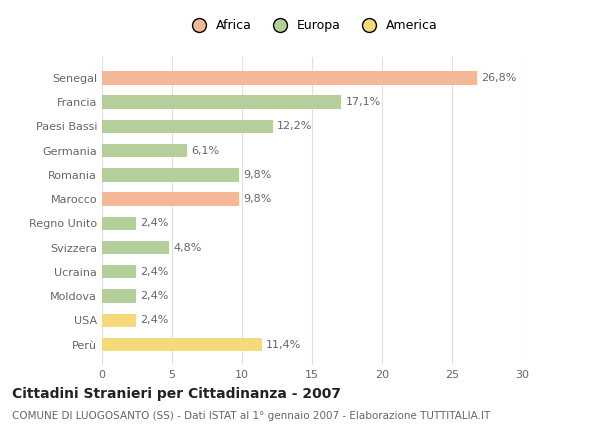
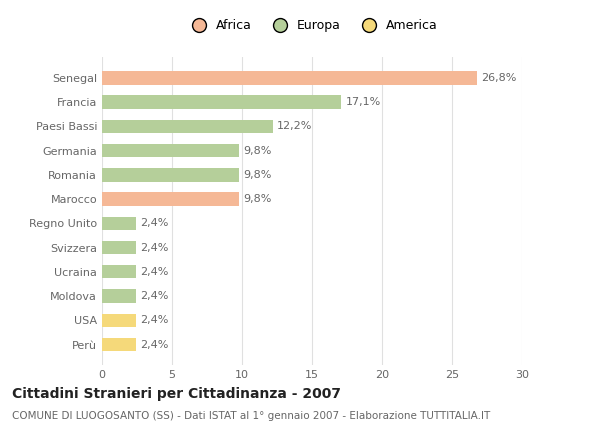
Germania: 6,1% -> 9,8%
Svizzera: 4,8% -> 2,4%
Perù: 11,4% -> 2,4%
